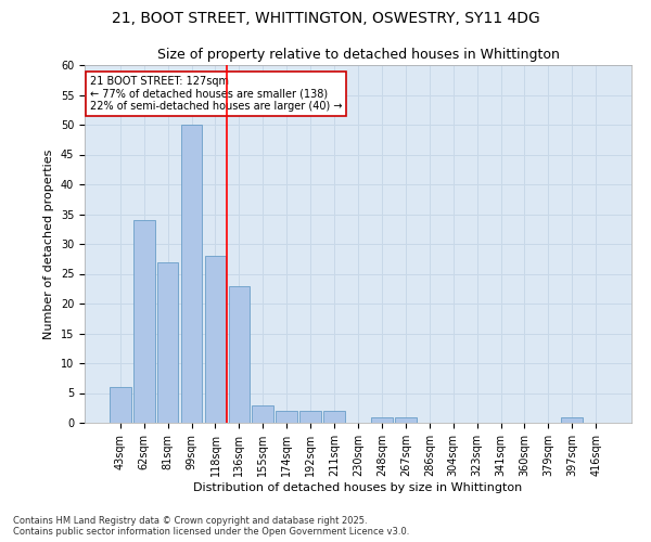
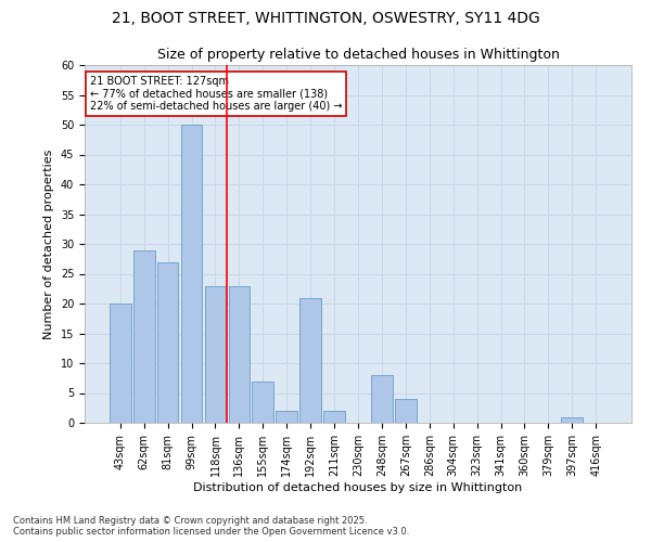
43sqm: 6 -> 20
62sqm: 34 -> 29
118sqm: 28 -> 23
155sqm: 3 -> 7
192sqm: 2 -> 21
248sqm: 1 -> 8
267sqm: 1 -> 4
